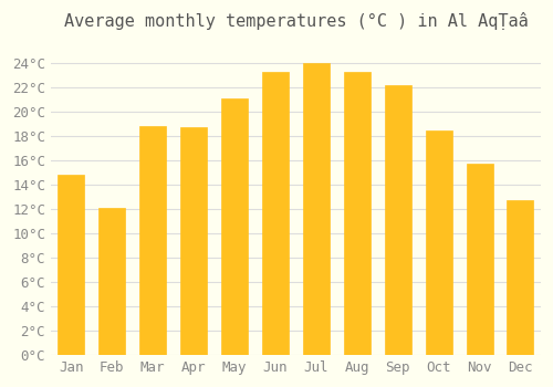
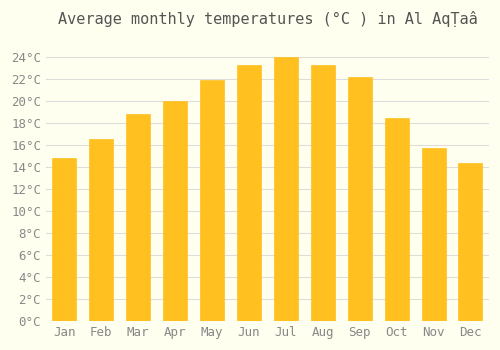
Feb: 12.1°C -> 16.6°C
Apr: 18.7°C -> 20.0°C
May: 21.1°C -> 21.9°C
Dec: 12.7°C -> 14.4°C
